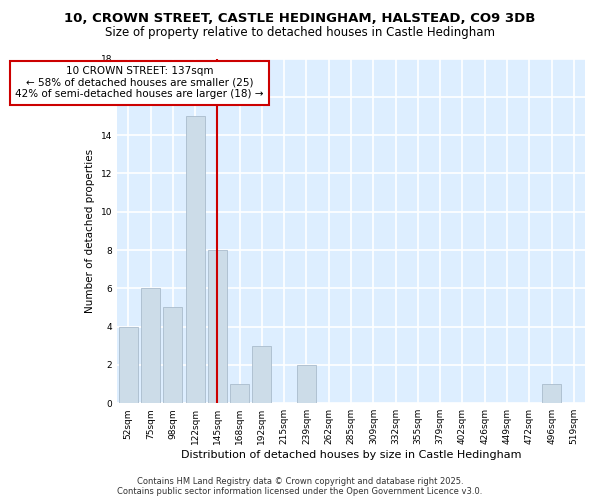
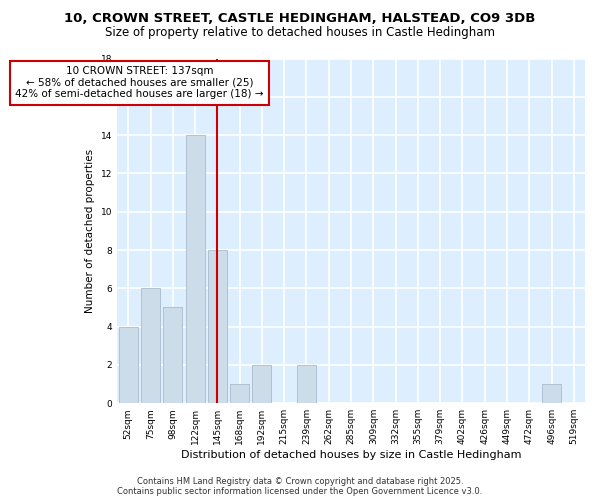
122sqm: 15 -> 14
192sqm: 3 -> 2
